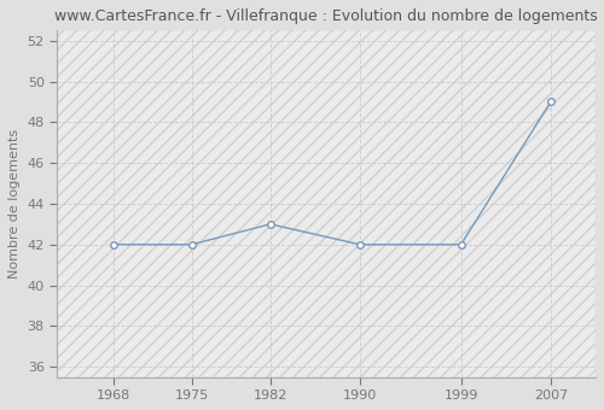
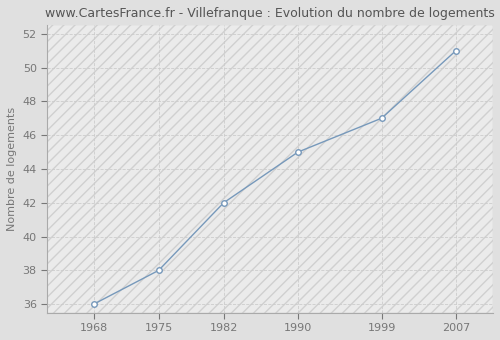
1968: 42 -> 36
1975: 42 -> 38
1982: 43 -> 42
1990: 42 -> 45
1999: 42 -> 47
2007: 49 -> 51
